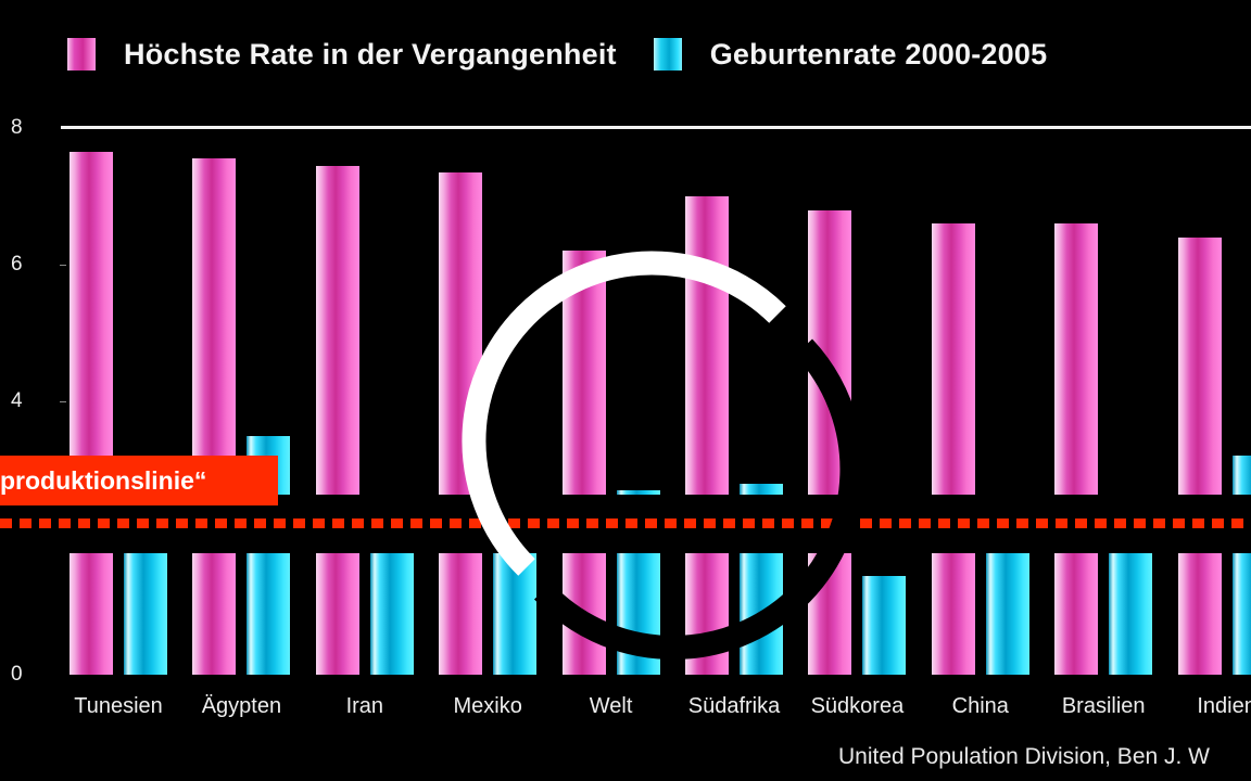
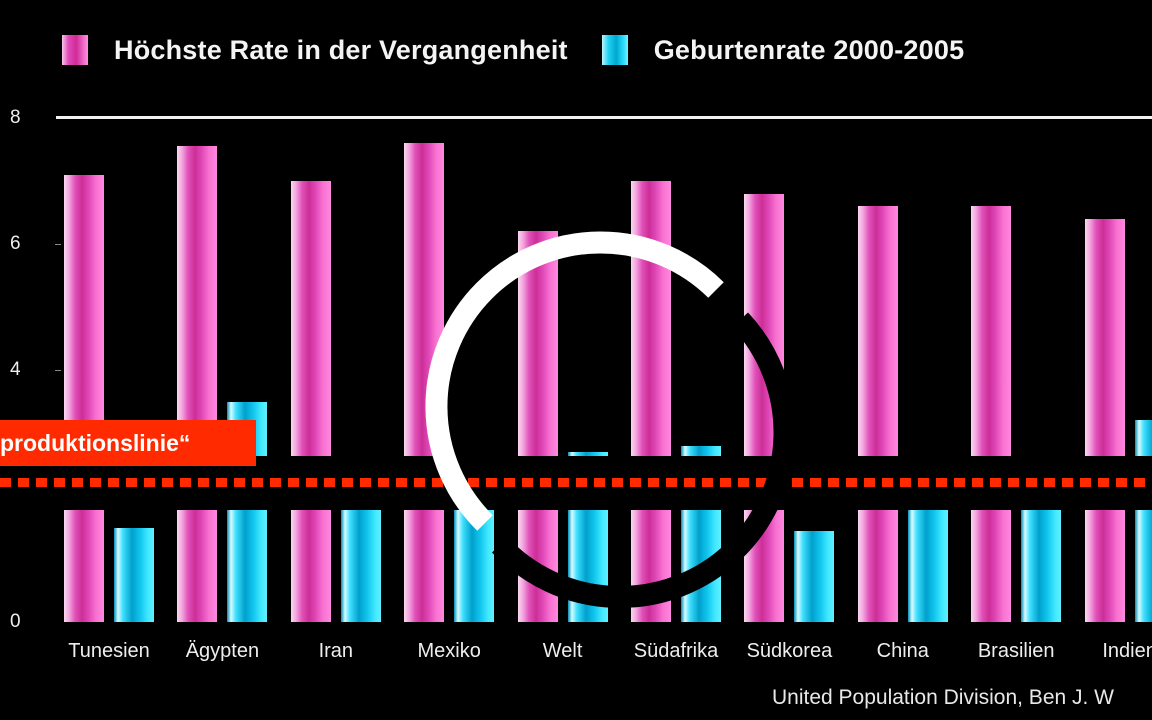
Höchste Rate in der Vergangenheit/Tunesien: 7.7 -> 7.1
Geburtenrate 2000-2005/Tunesien: 1.8 -> 1.5
Höchste Rate in der Vergangenheit/Iran: 7.5 -> 7.0
Höchste Rate in der Vergangenheit/Mexiko: 7.3 -> 7.6
